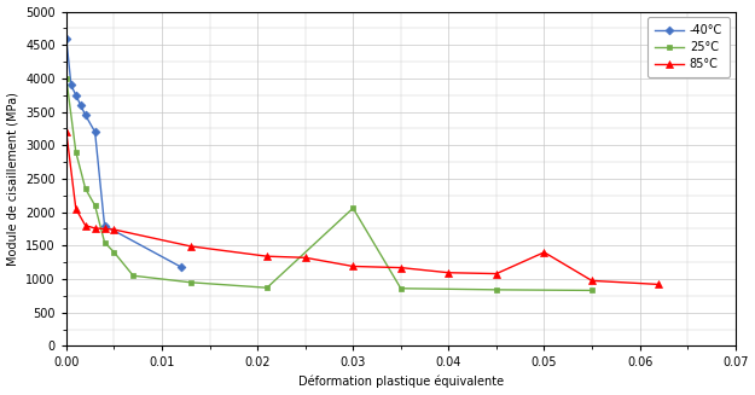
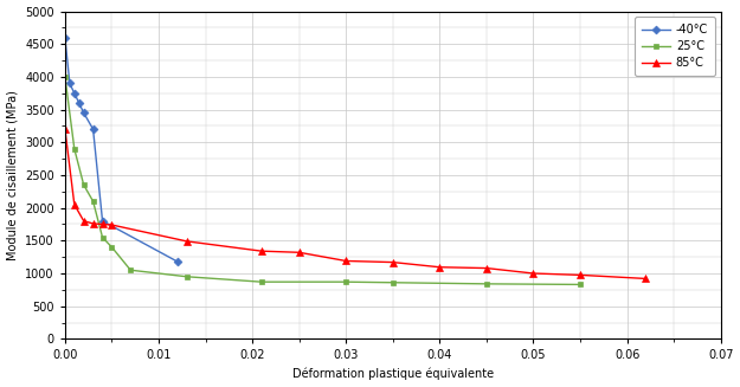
25°C/0.03: 2060 -> 870
85°C/0.05: 1400 -> 1000
